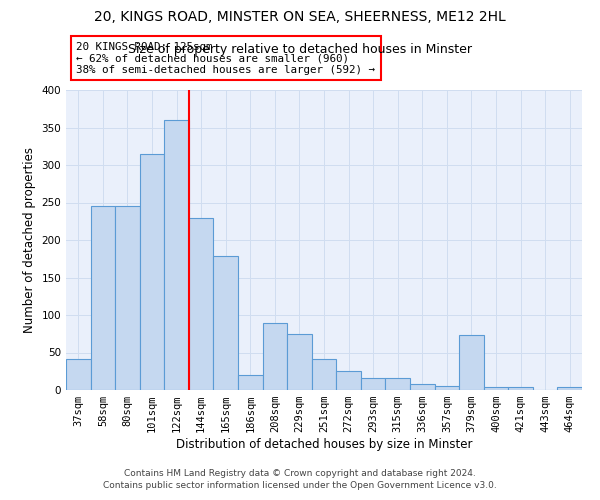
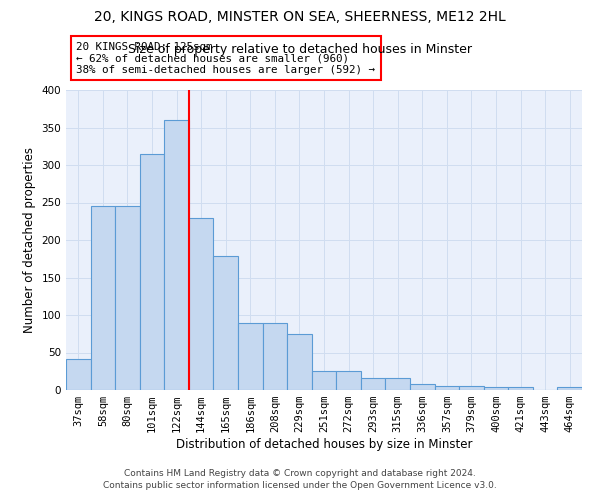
186sqm: 20 -> 90
251sqm: 42 -> 26
379sqm: 74 -> 5
